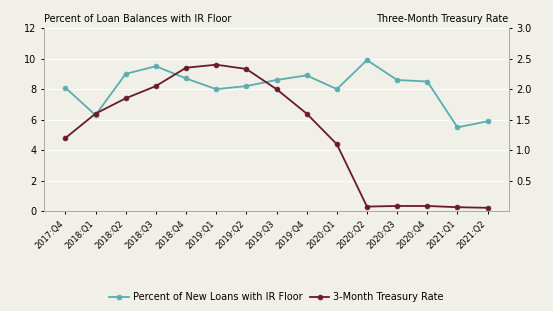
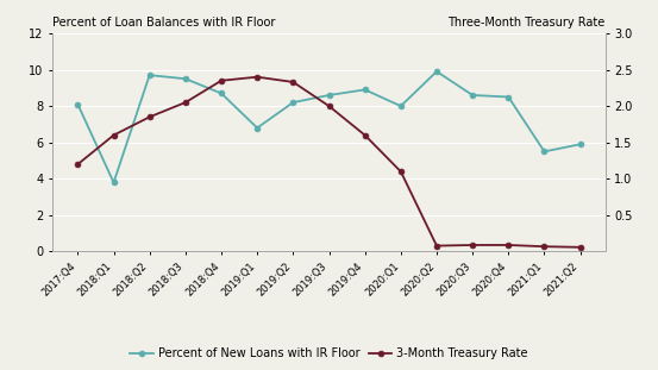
Percent of New Loans with IR Floor/2018:Q1: 6.3 -> 3.8
Percent of New Loans with IR Floor/2018:Q2: 9.0 -> 9.7
Percent of New Loans with IR Floor/2019:Q1: 8.0 -> 6.8
